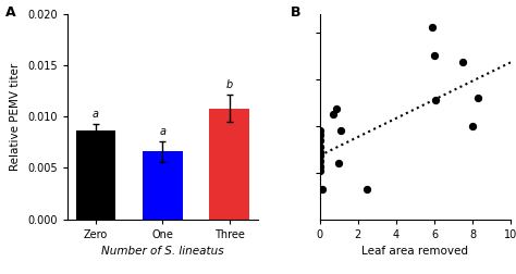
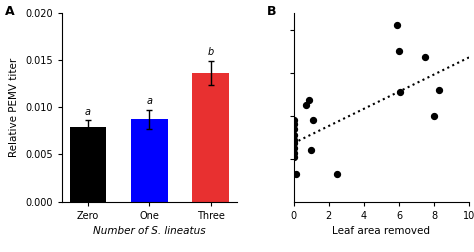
Zero: 0.0086 -> 0.0079
One: 0.0066 -> 0.0087
Three: 0.0108 -> 0.0136
